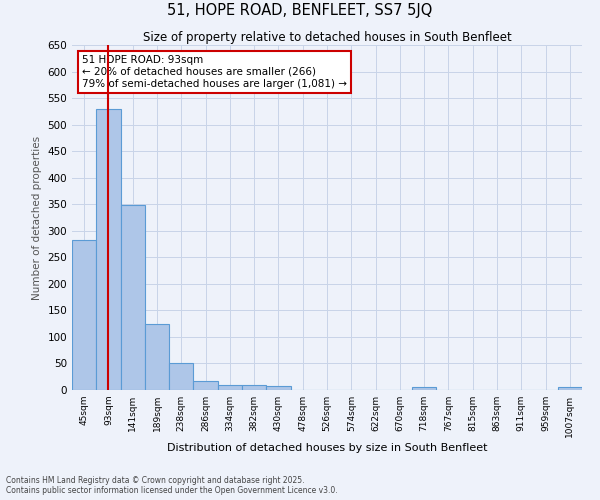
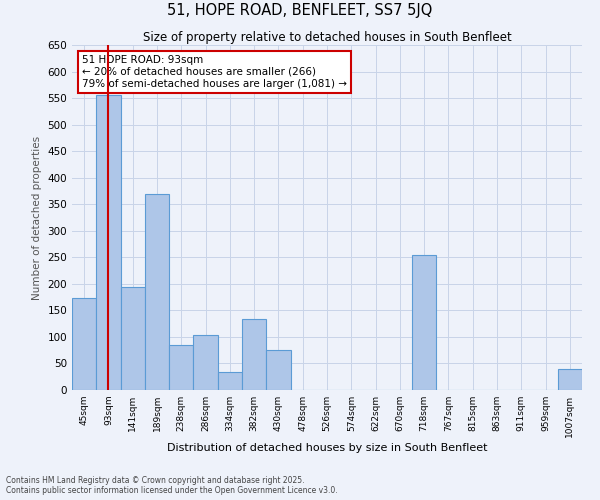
45sqm: 283 -> 174
93sqm: 530 -> 556
141sqm: 348 -> 194
189sqm: 125 -> 370
238sqm: 50 -> 84
286sqm: 17 -> 104
334sqm: 10 -> 34
382sqm: 10 -> 134
430sqm: 7 -> 76
718sqm: 5 -> 254
1007sqm: 5 -> 40
